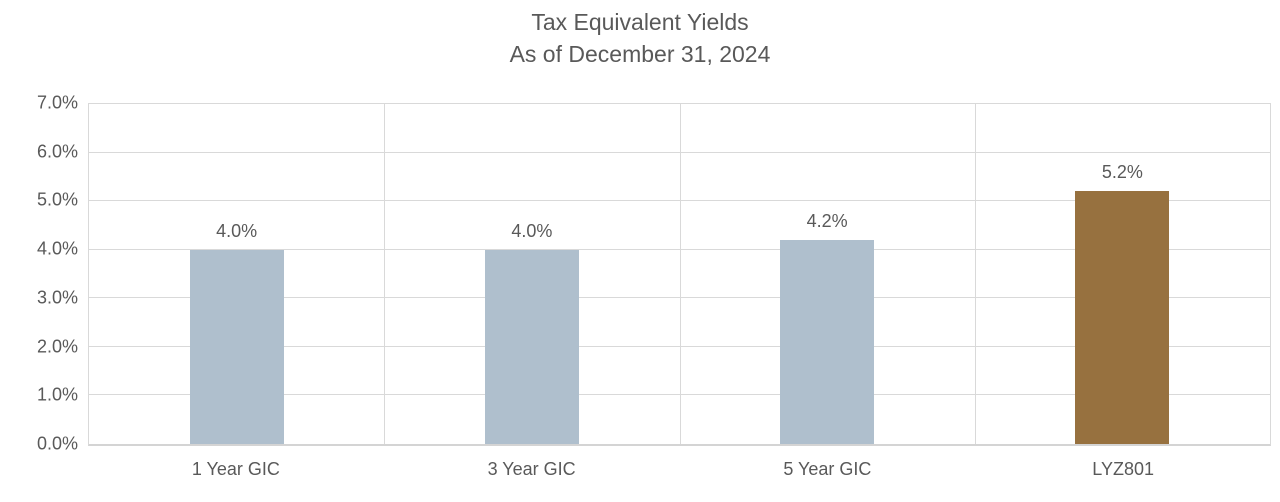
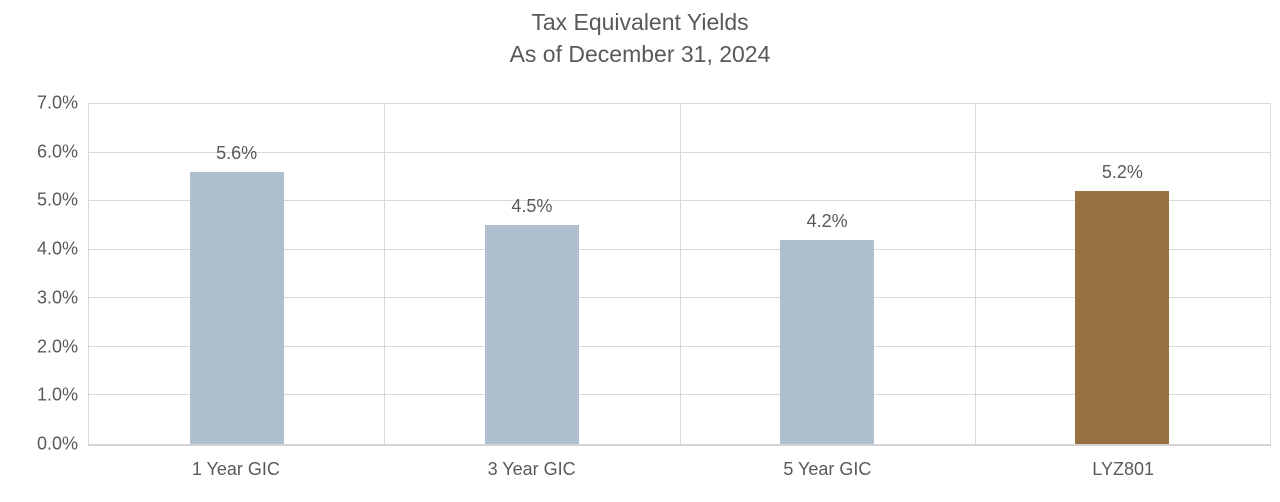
1 Year GIC: 4.0% -> 5.6%
3 Year GIC: 4.0% -> 4.5%
